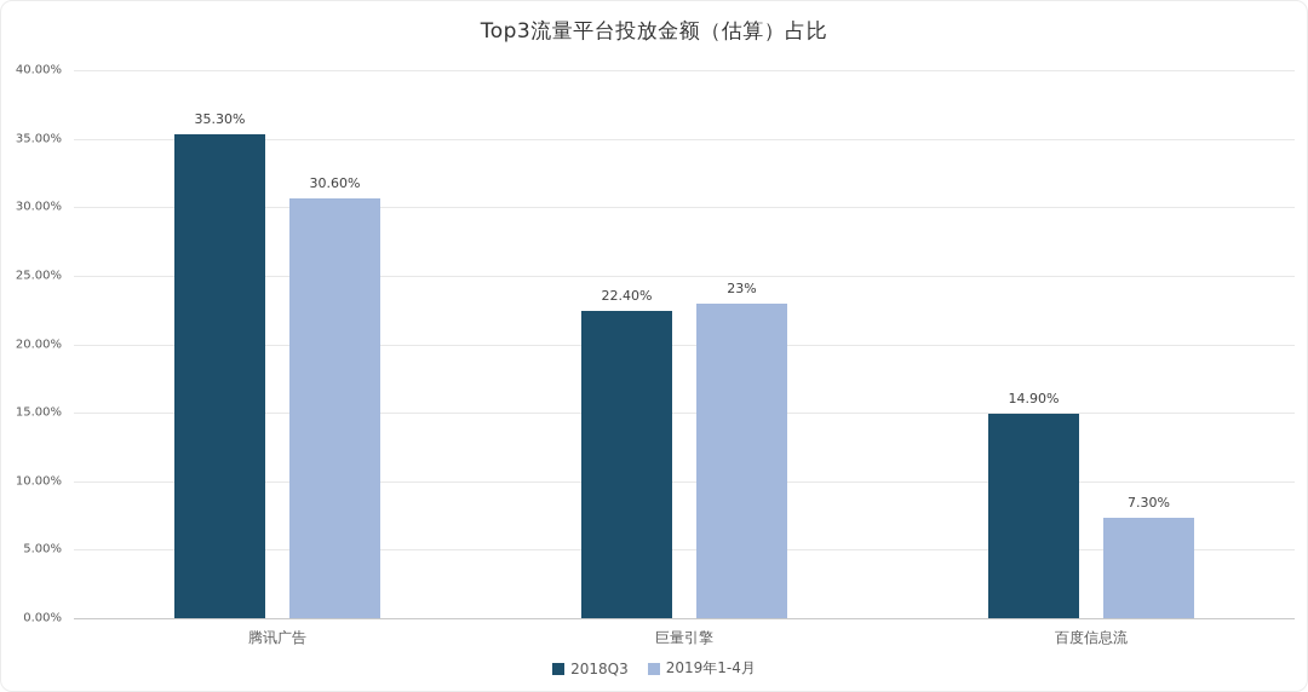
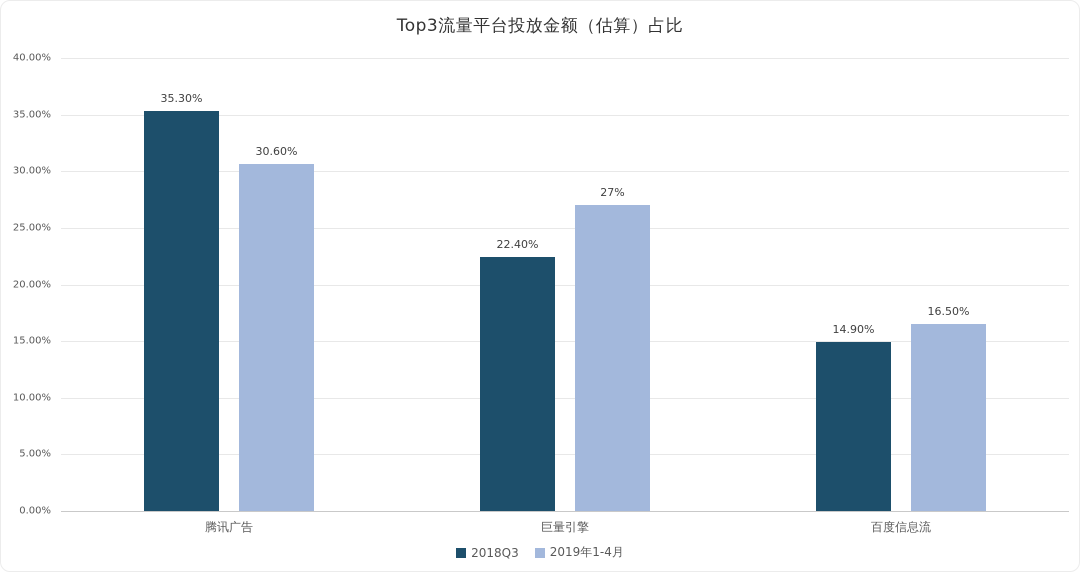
2019年1-4月/巨量引擎: 23% -> 27%
2019年1-4月/百度信息流: 7.30% -> 16.50%
